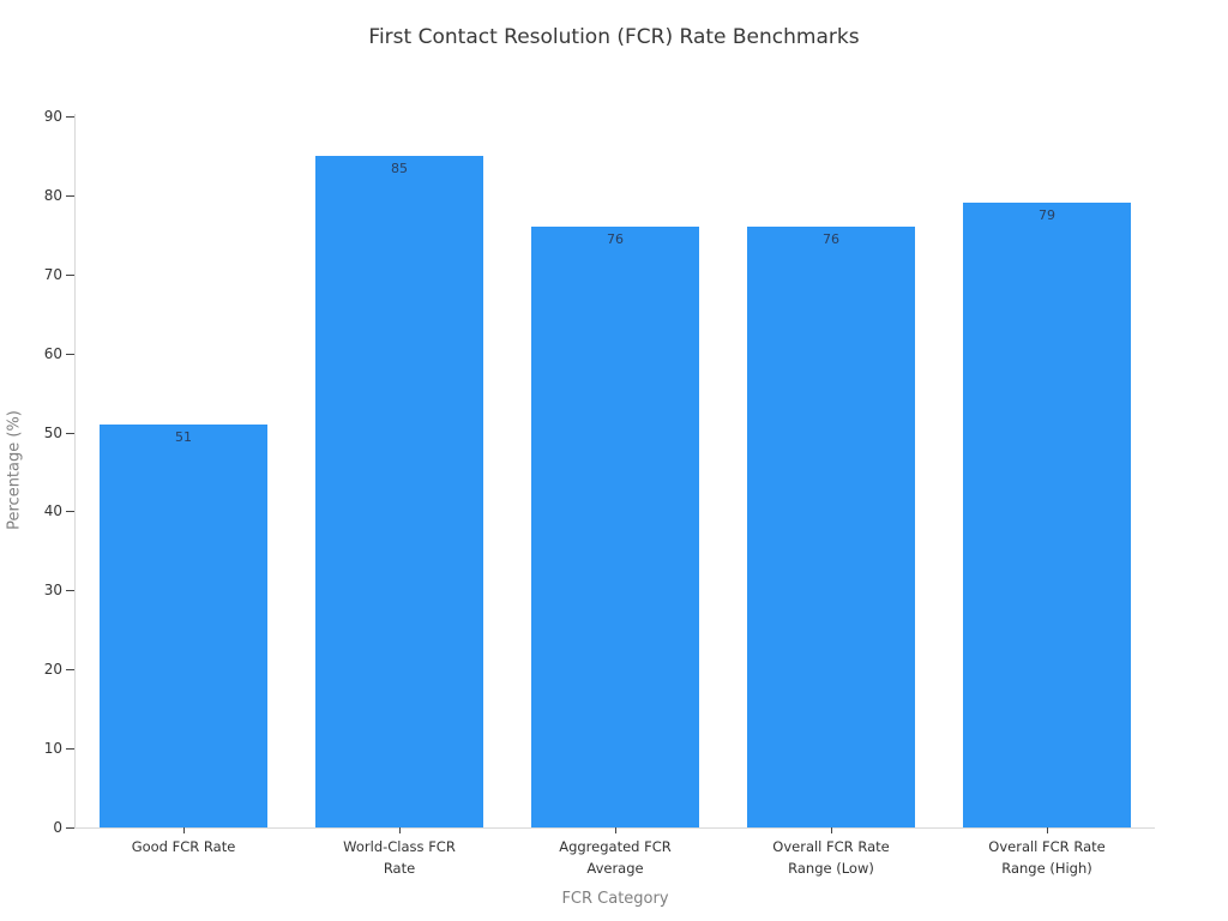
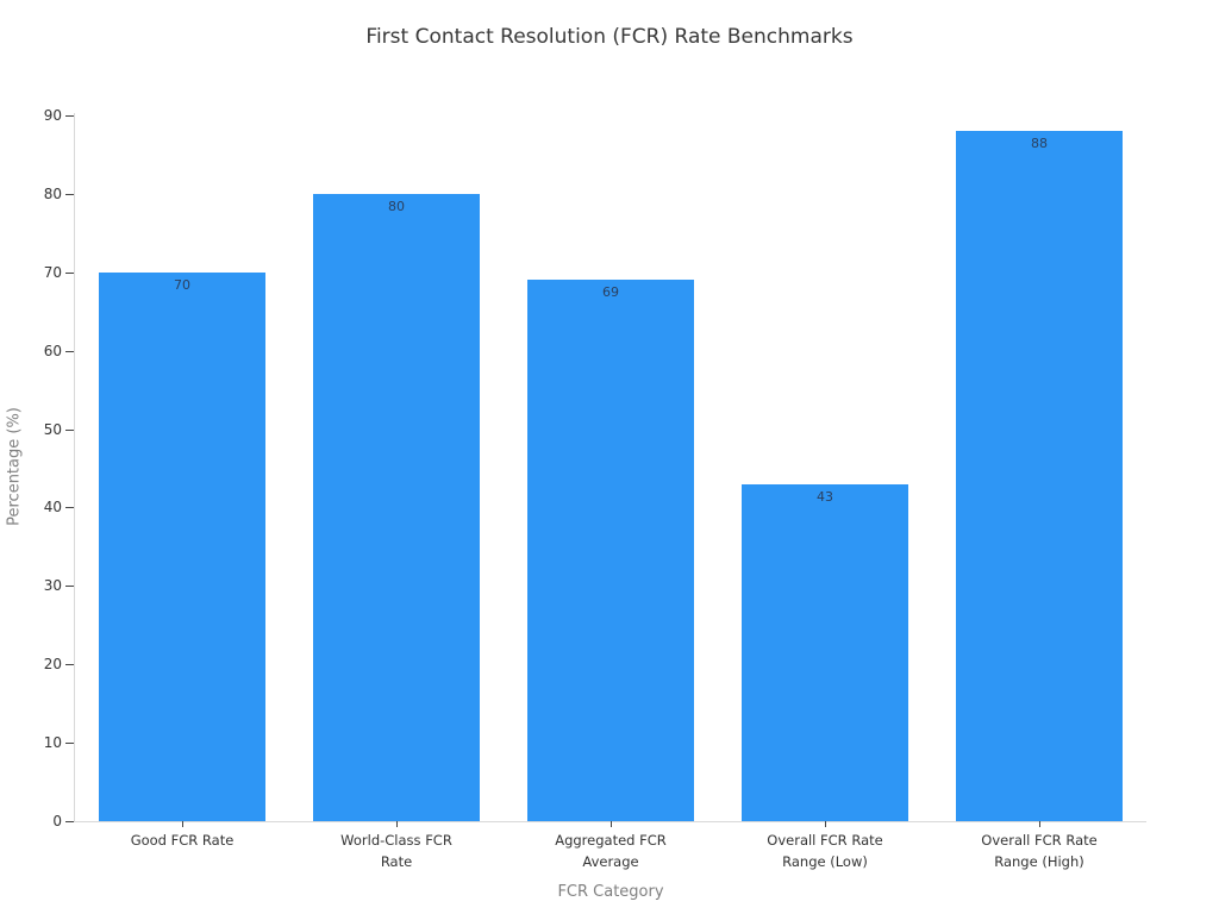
Good FCR Rate: 51 -> 70
World-Class FCR Rate: 85 -> 80
Aggregated FCR Average: 76 -> 69
Overall FCR Rate Range (Low): 76 -> 43
Overall FCR Rate Range (High): 79 -> 88
